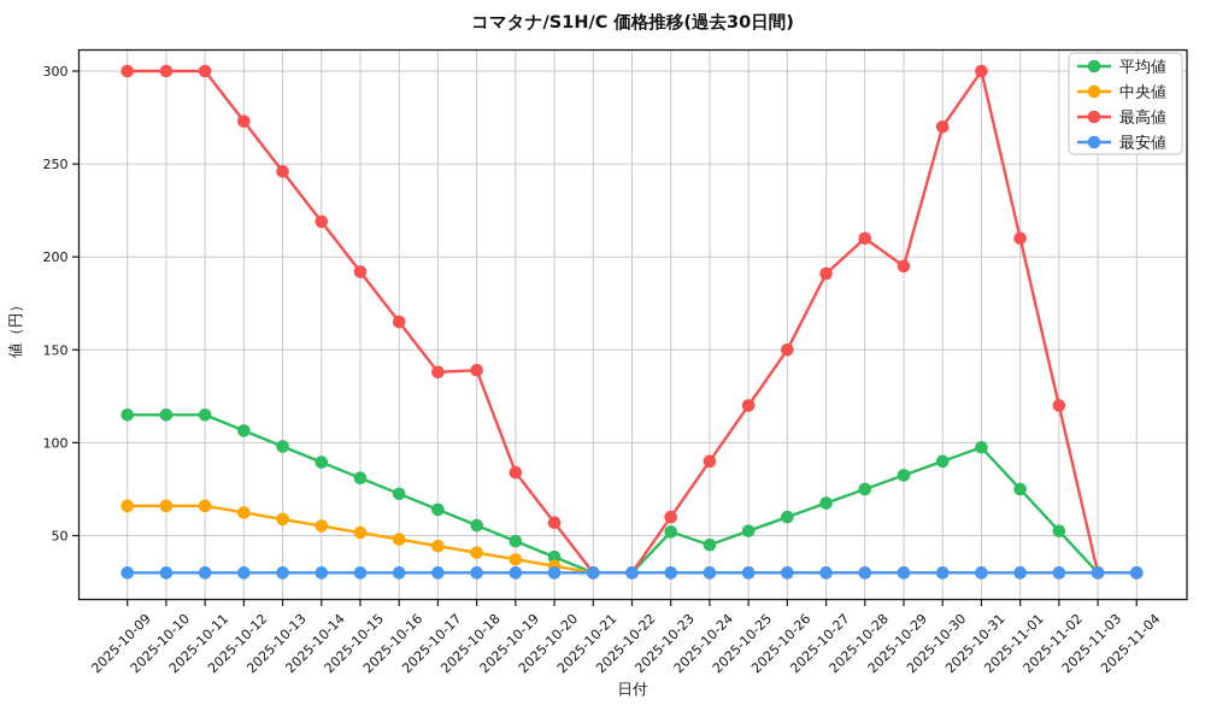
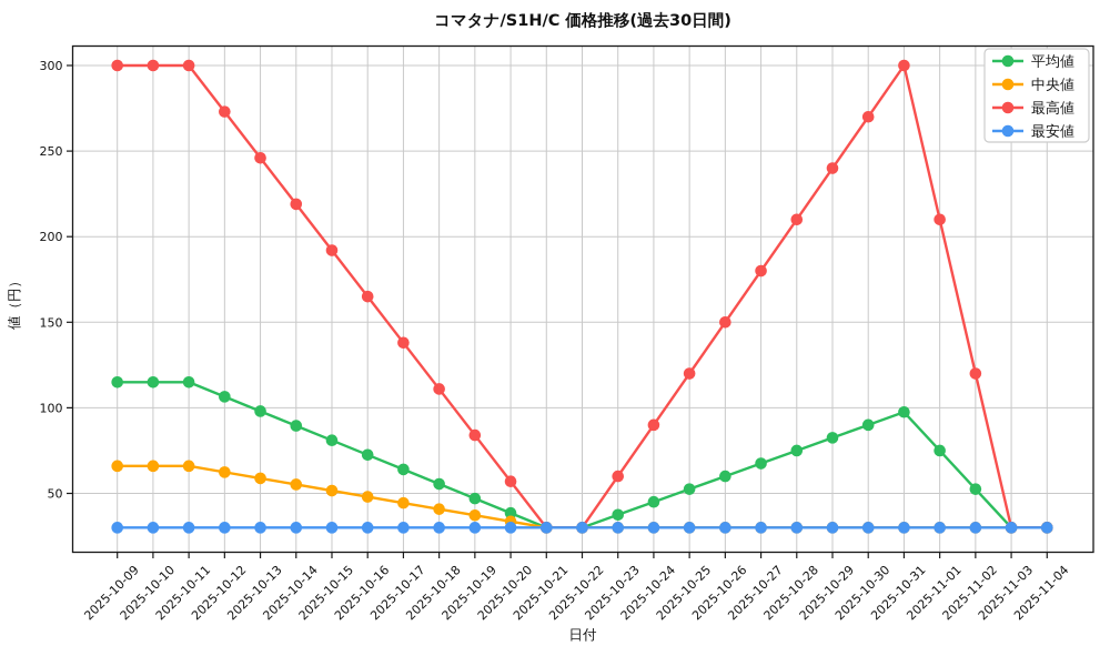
最高値/2025-10-18: 139 -> 111
平均値/2025-10-23: 52 -> 38
最高値/2025-10-27: 191 -> 180
最高値/2025-10-29: 195 -> 240
